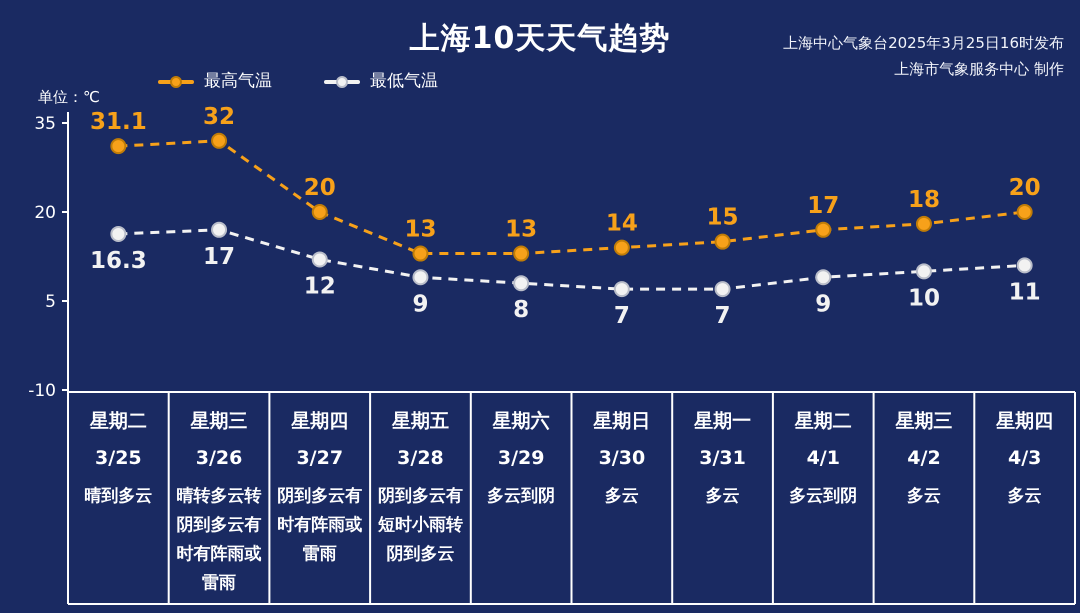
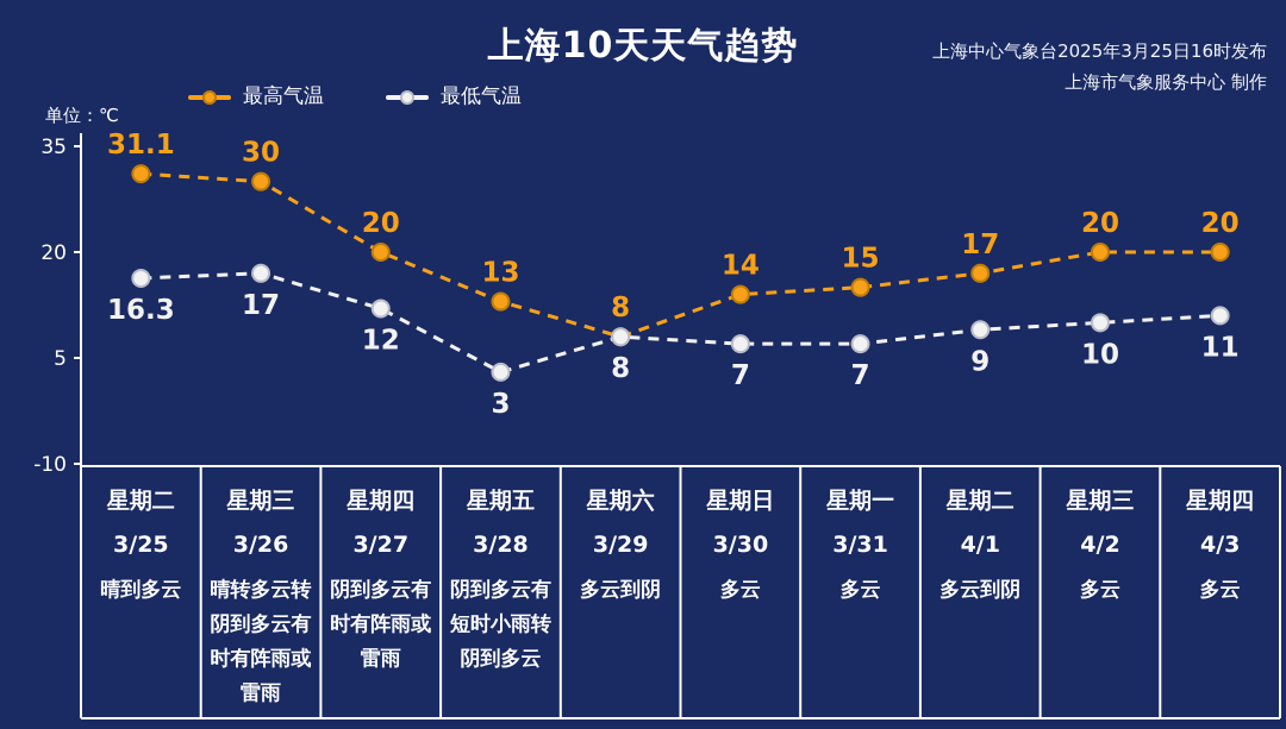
最高气温/3/26: 32 -> 30
最低气温/3/28: 9 -> 3
最高气温/3/29: 13 -> 8
最高气温/4/2: 18 -> 20
